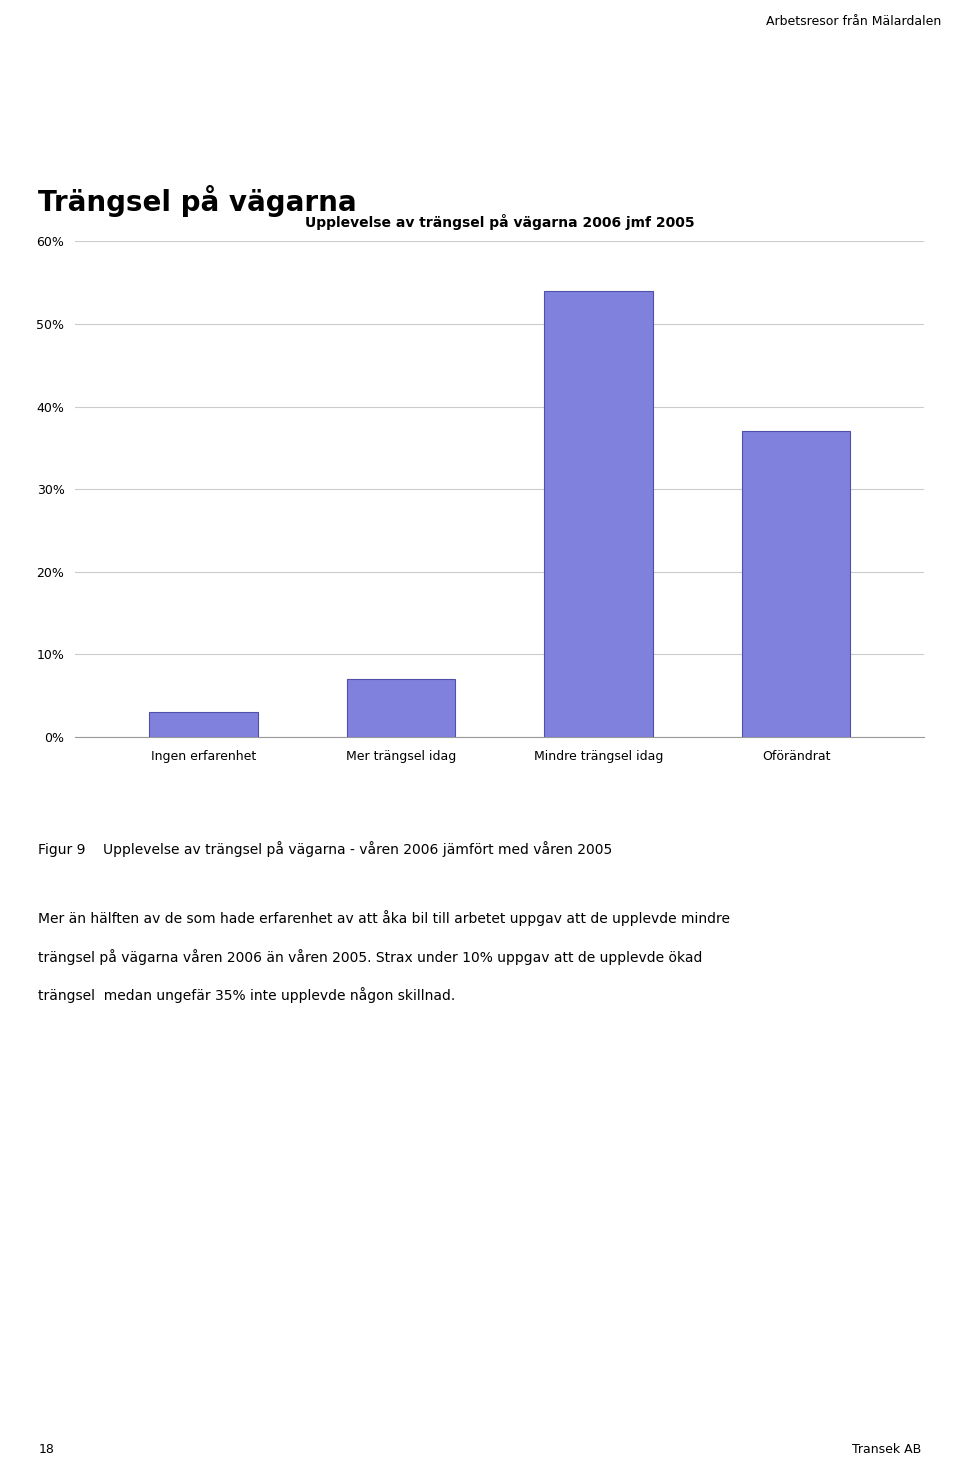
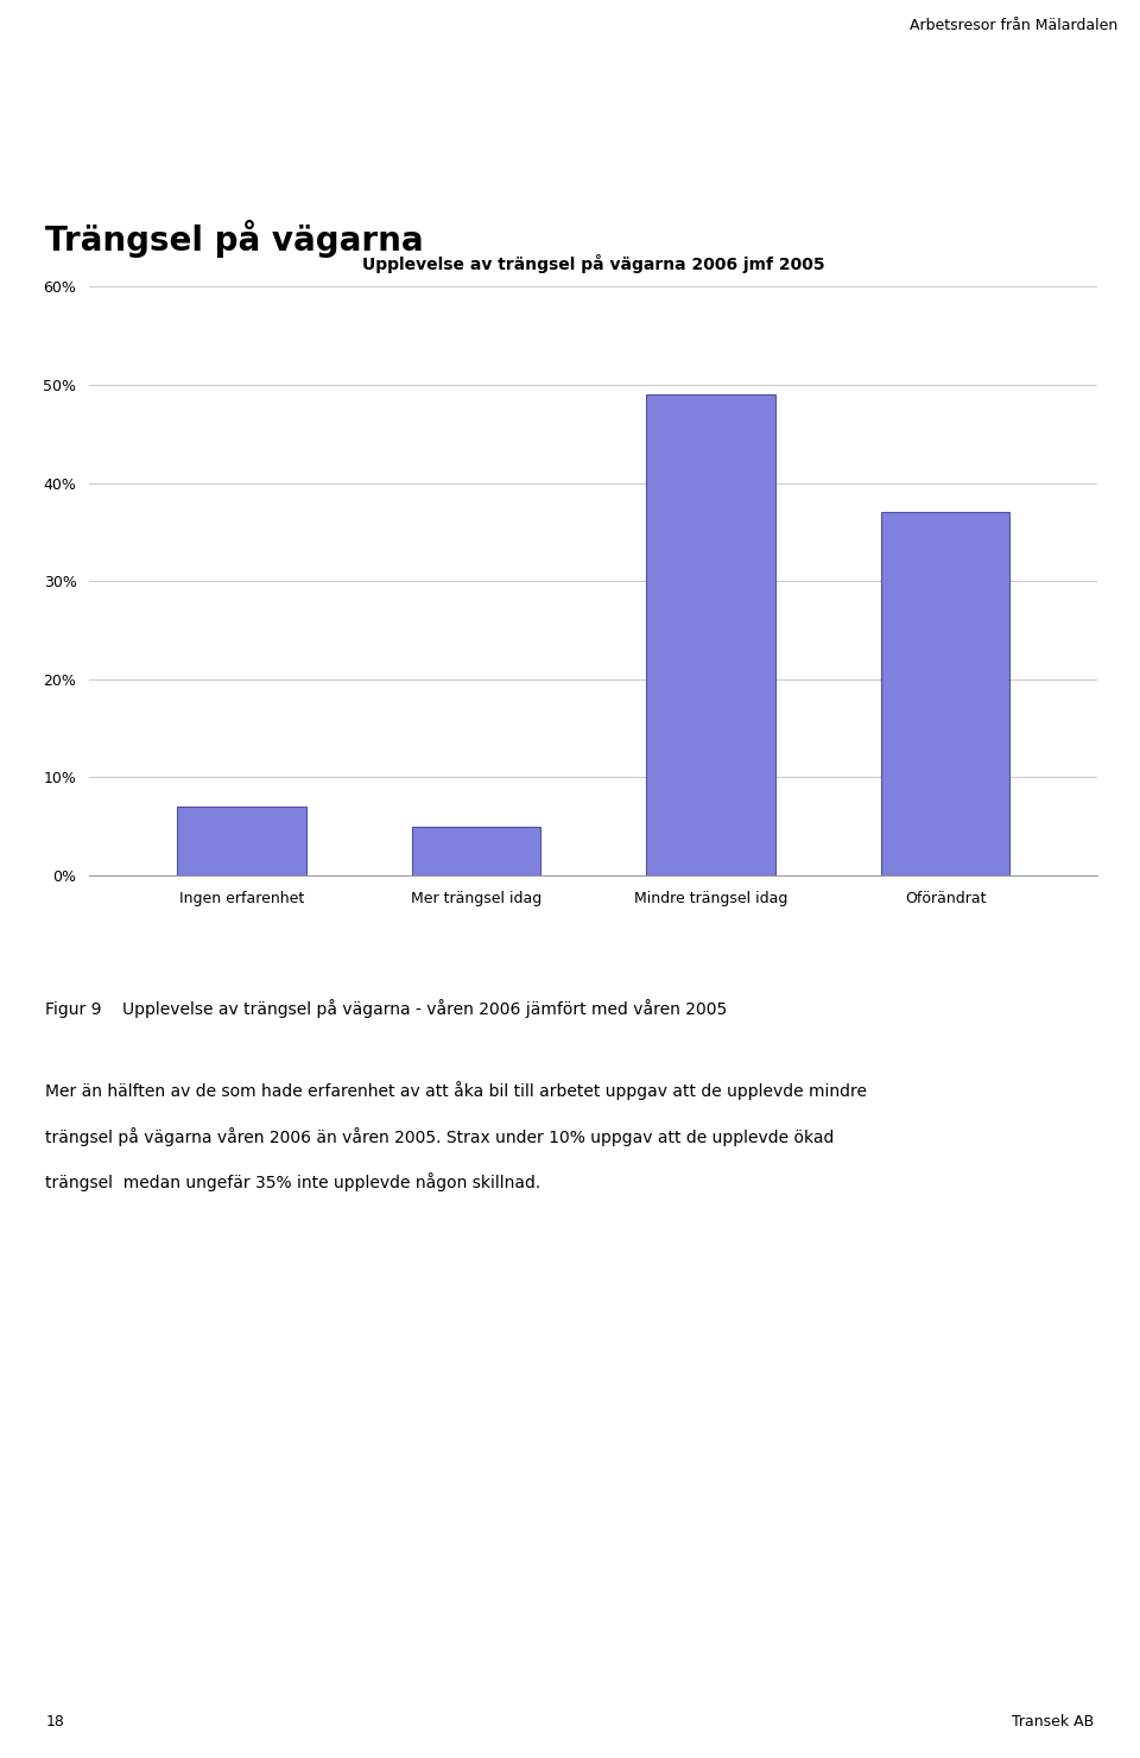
Ingen erfarenhet: 3% -> 7%
Mer trängsel idag: 7% -> 5%
Mindre trängsel idag: 54% -> 49%
